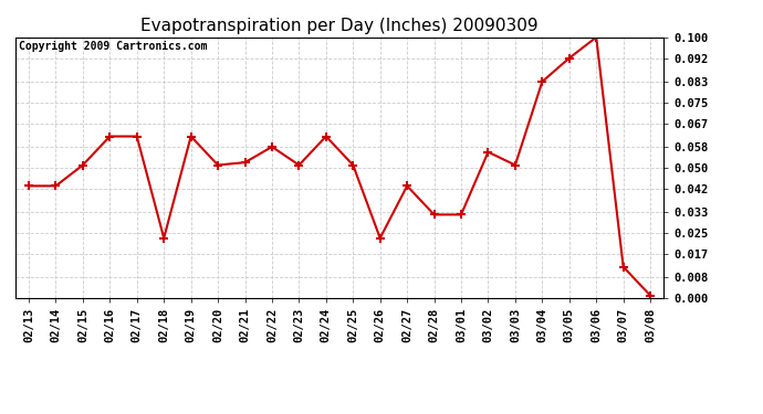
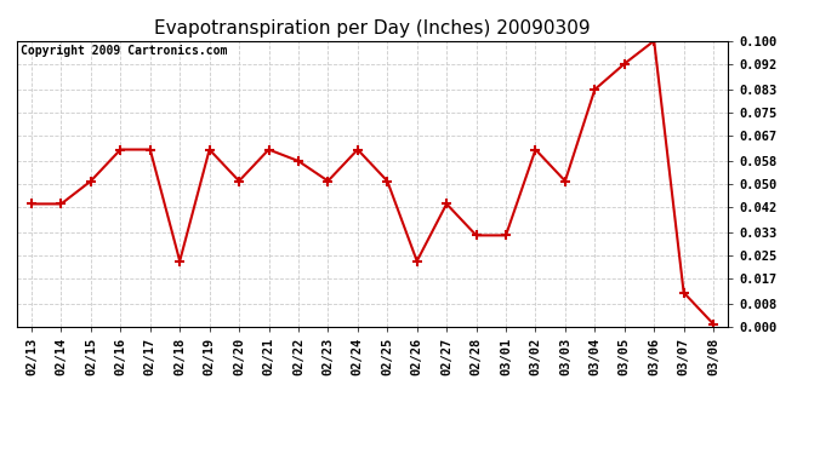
02/21: 0.052 -> 0.062
03/02: 0.056 -> 0.062
